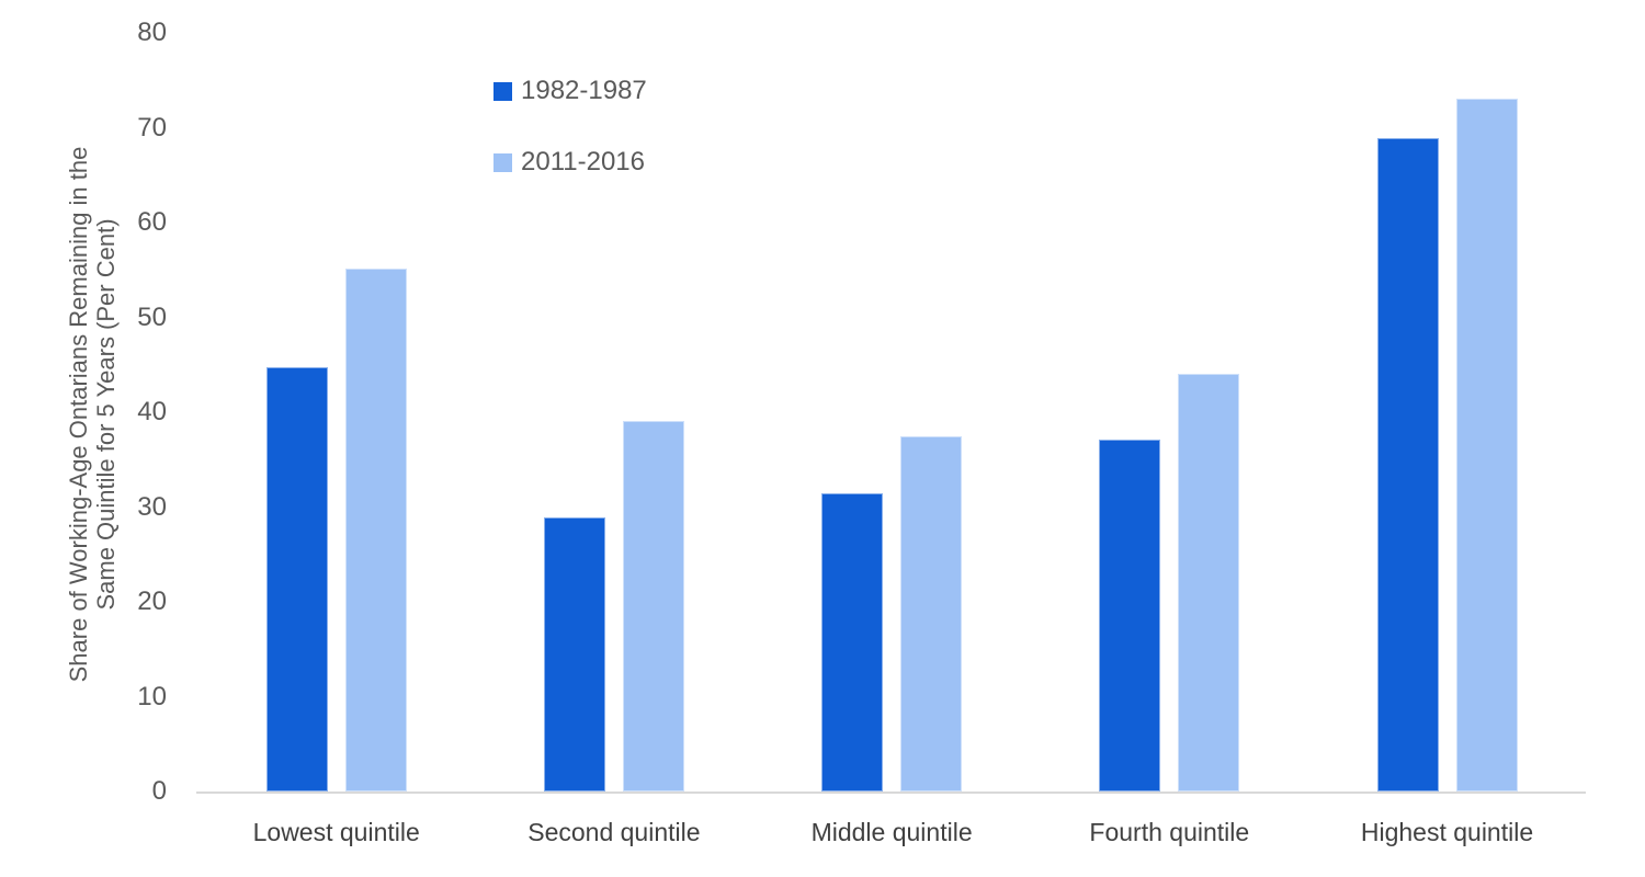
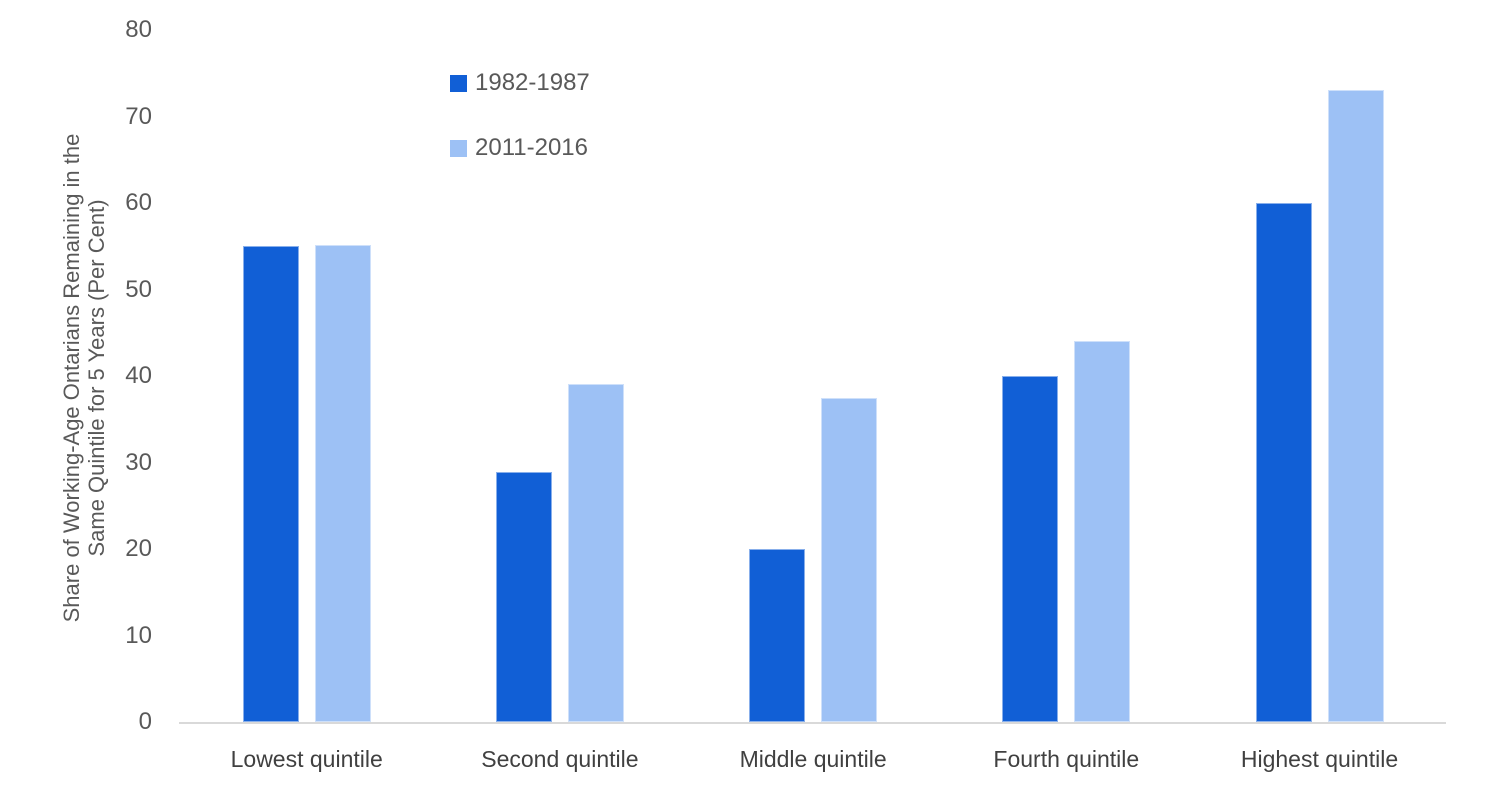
1982-1987/Lowest quintile: 45 -> 55
1982-1987/Middle quintile: 31 -> 20
1982-1987/Fourth quintile: 37 -> 40
1982-1987/Highest quintile: 69 -> 60
